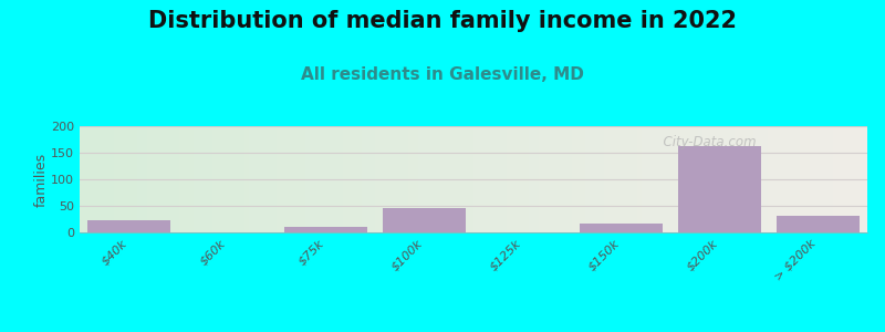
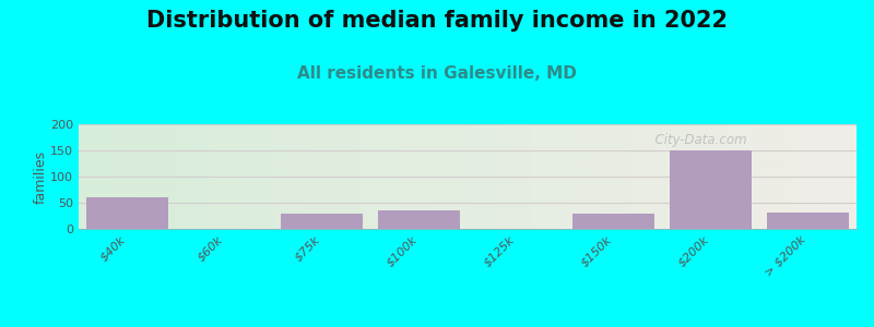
$40k: 23 -> 60
$75k: 11 -> 30
$100k: 46 -> 35
$150k: 17 -> 30
$200k: 163 -> 150
